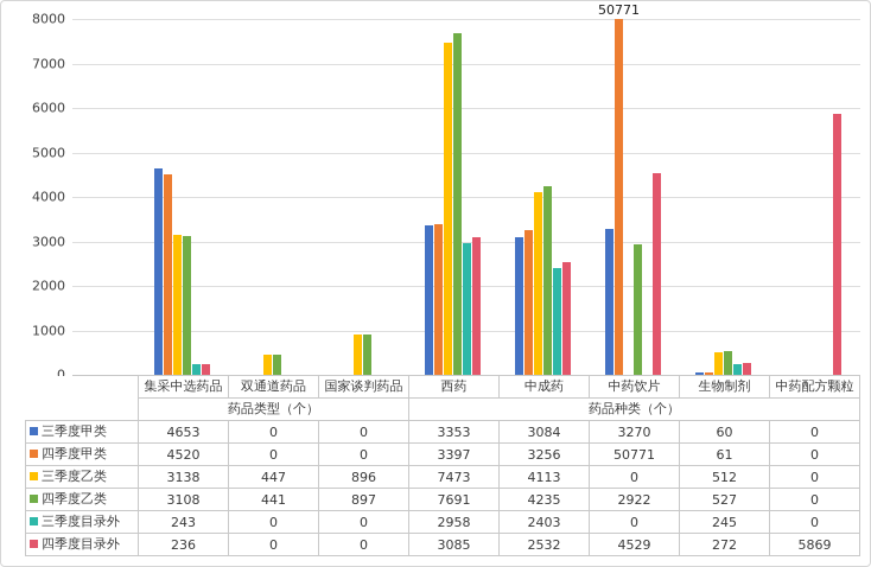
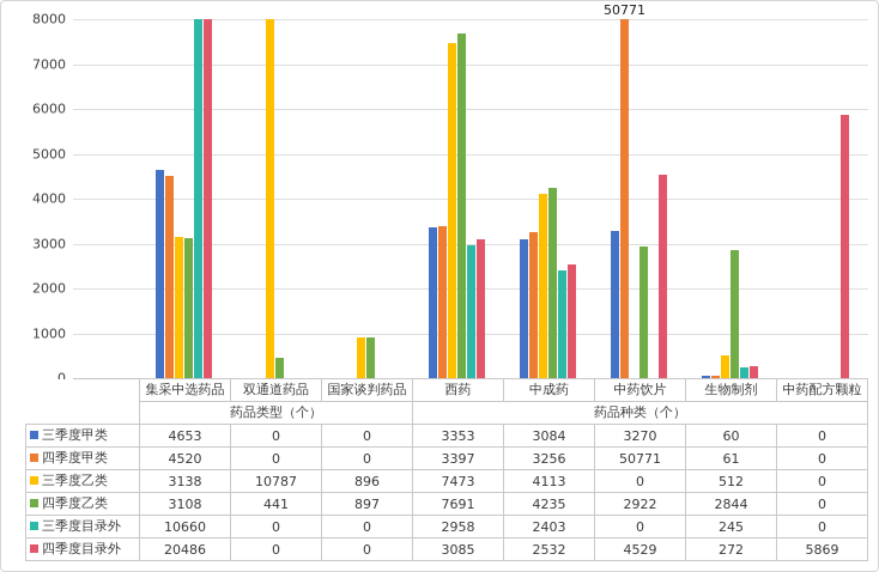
三季度目录外/集采中选药品: 243 -> 10660
四季度目录外/集采中选药品: 236 -> 20486
三季度乙类/双通道药品: 447 -> 10787
四季度乙类/生物制剂: 527 -> 2844
